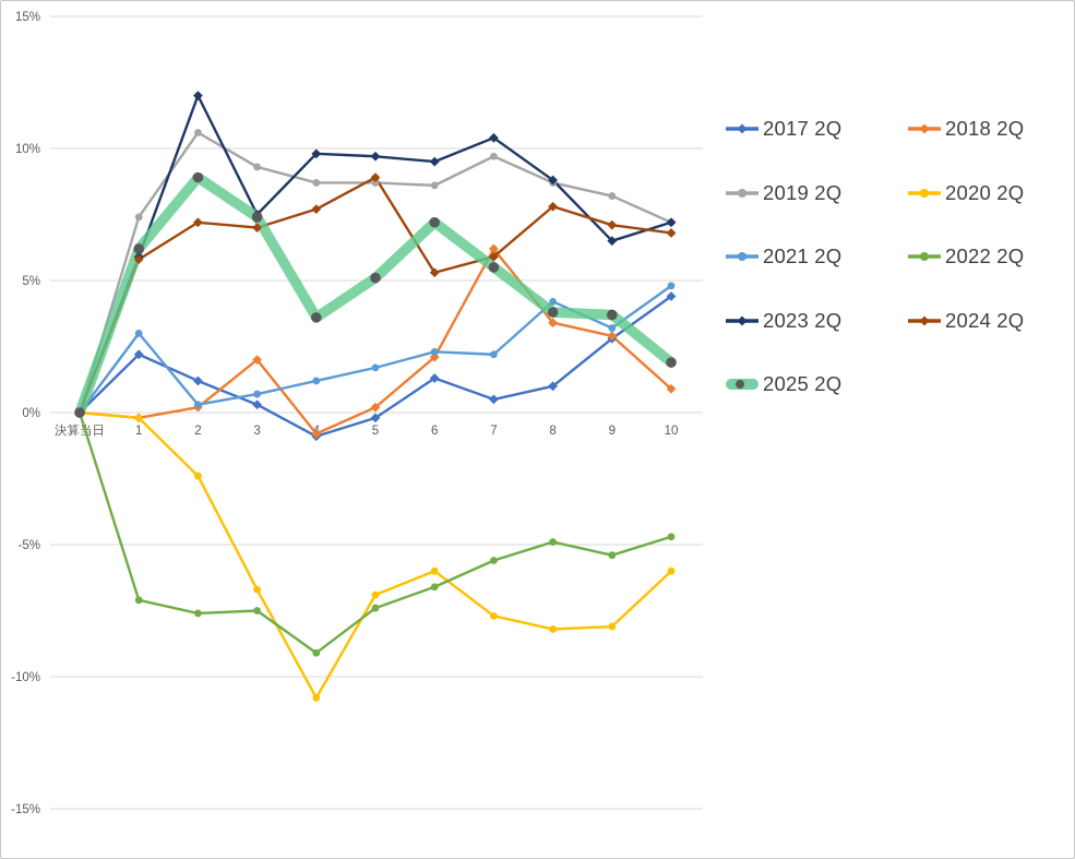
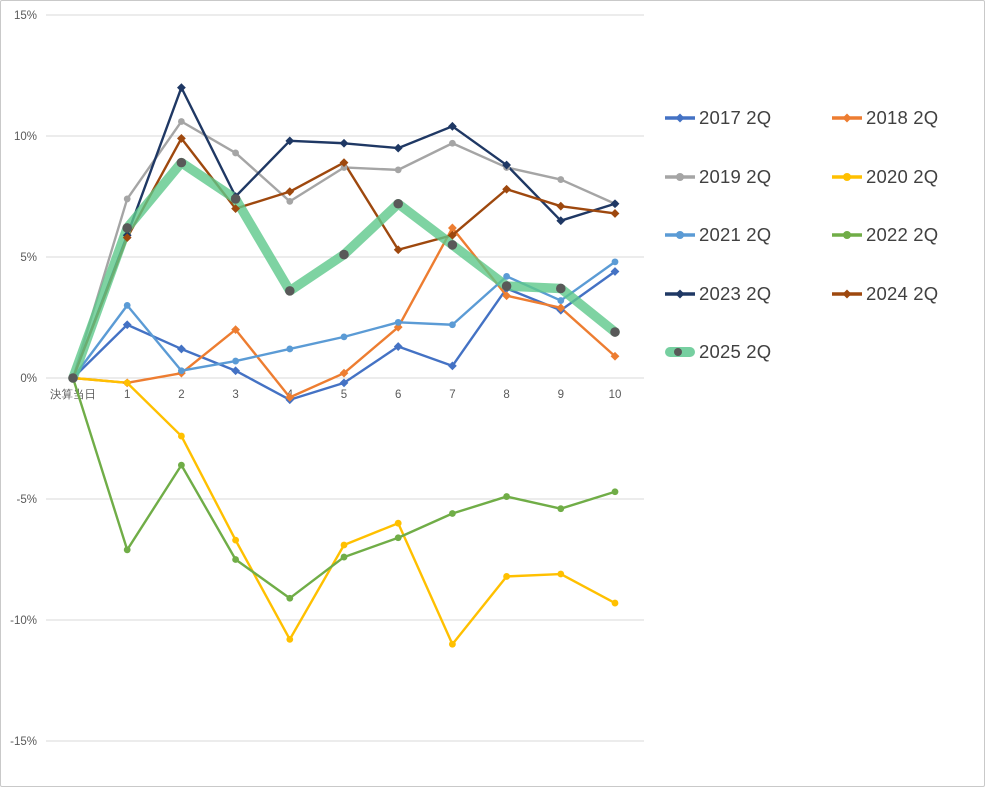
2022 2Q/2: -7.6% -> -3.6%
2024 2Q/2: 7.2% -> 9.9%
2019 2Q/4: 8.7% -> 7.3%
2020 2Q/7: -7.7% -> -11.0%
2017 2Q/8: 1.0% -> 3.7%
2020 2Q/10: -6.0% -> -9.3%
